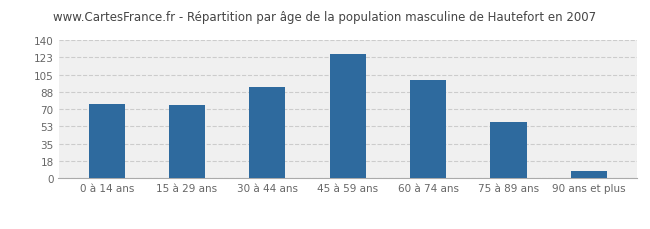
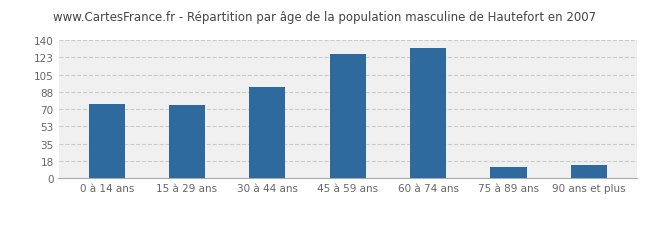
60 à 74 ans: 100 -> 132
75 à 89 ans: 57 -> 12
90 ans et plus: 8 -> 14
